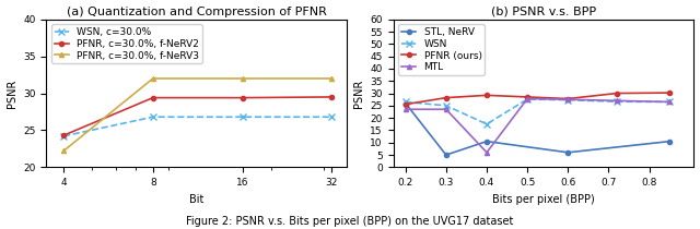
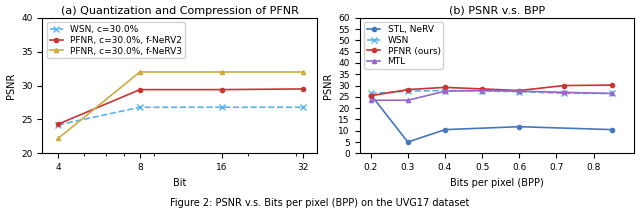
(b) PSNR v.s. BPP/WSN/0.3: 25.0 -> 27.5
(b) PSNR v.s. BPP/WSN/0.4: 17.5 -> 27.8
(b) PSNR v.s. BPP/MTL/0.4: 6.0 -> 27.5
(b) PSNR v.s. BPP/STL, NeRV/0.6: 6.0 -> 11.8
